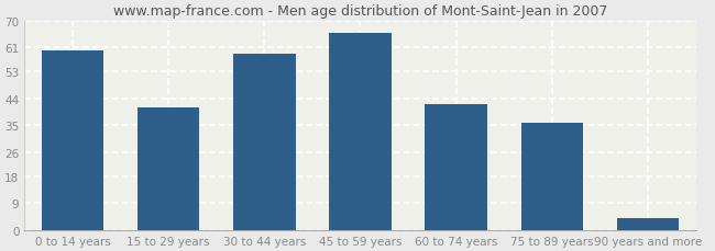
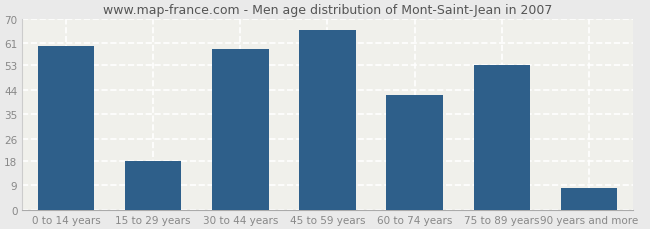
15 to 29 years: 41 -> 18
75 to 89 years: 36 -> 53
90 years and more: 4 -> 8
